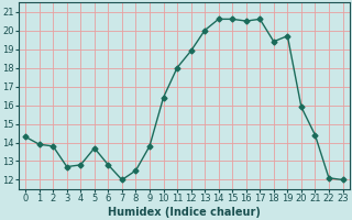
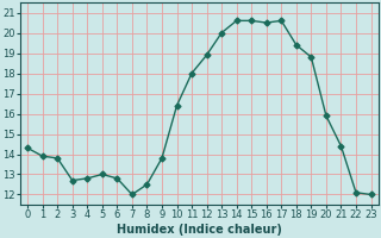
5: 13.7 -> 13.0
19: 19.7 -> 18.8
